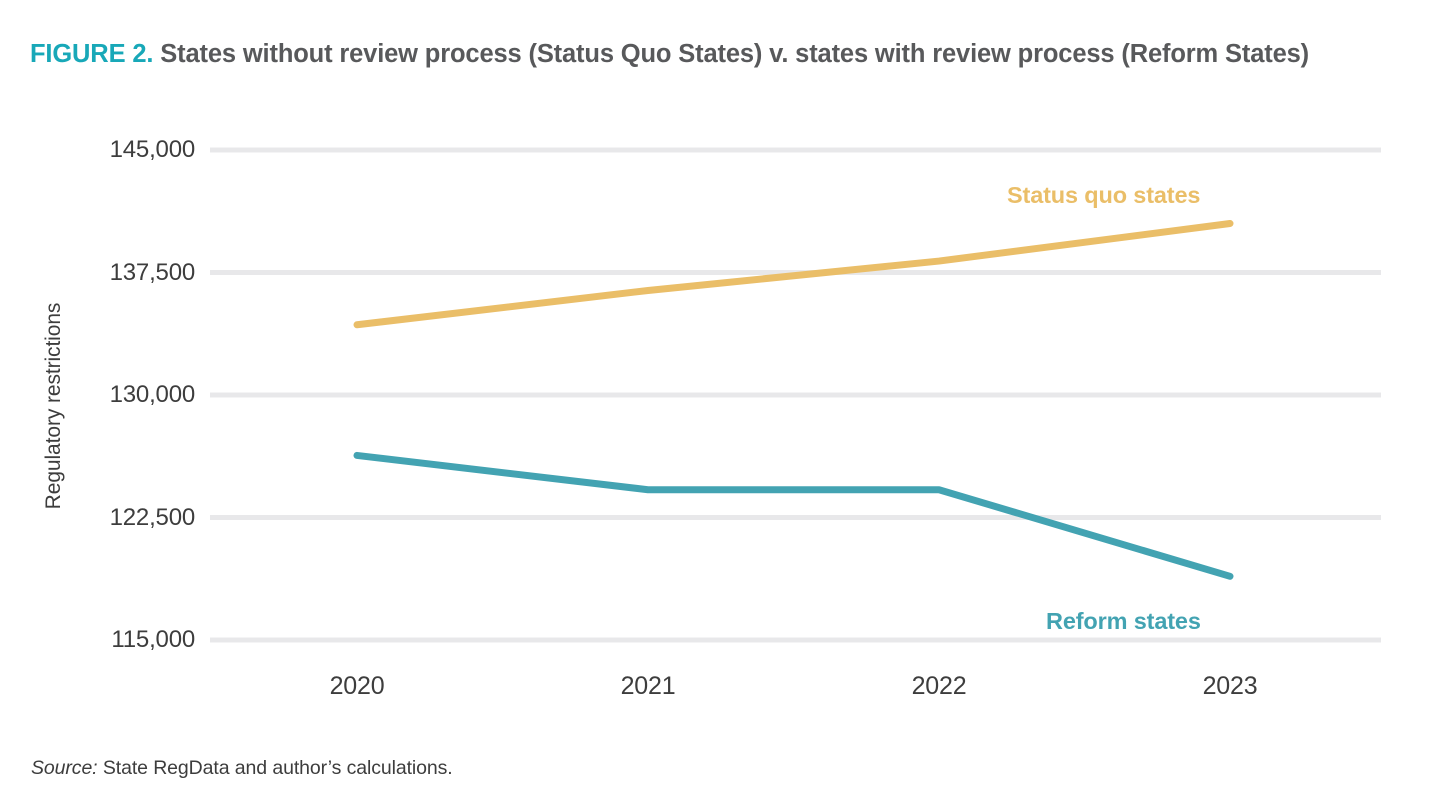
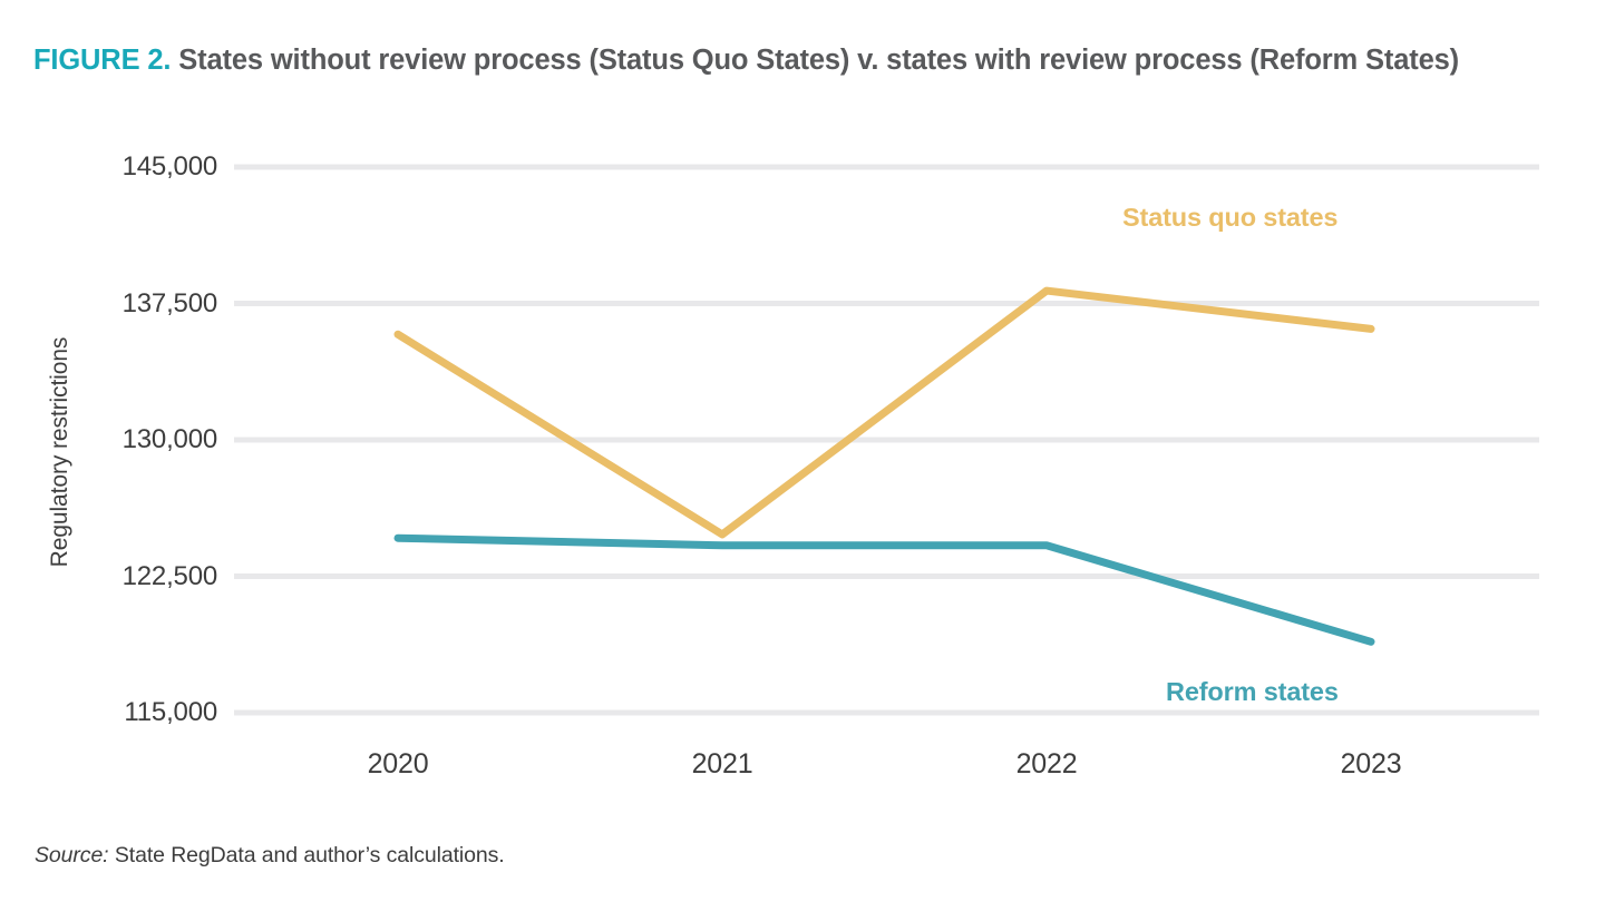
Status quo states/2020: 134300 -> 135800
Reform states/2020: 126300 -> 124600
Status quo states/2021: 136400 -> 124800
Status quo states/2023: 140500 -> 136100
